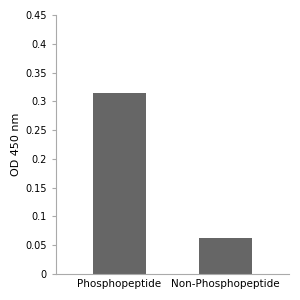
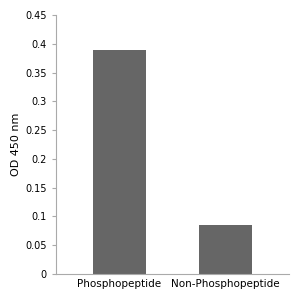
Phosphopeptide: 0.314 -> 0.390
Non-Phosphopeptide: 0.062 -> 0.085
